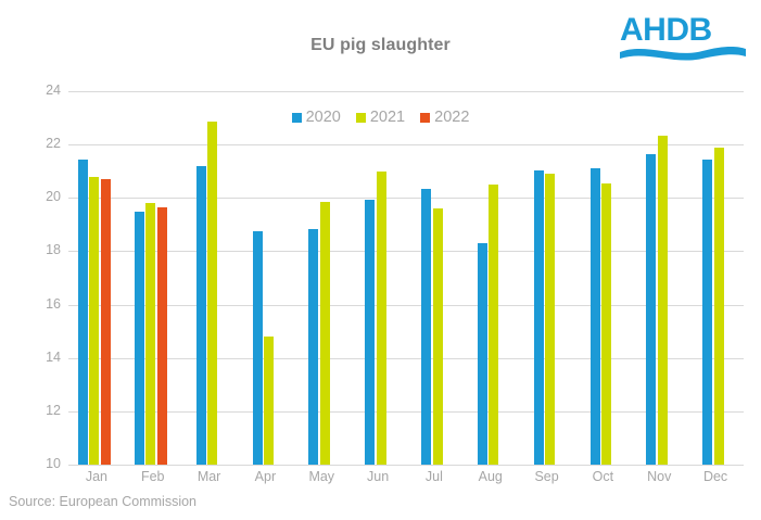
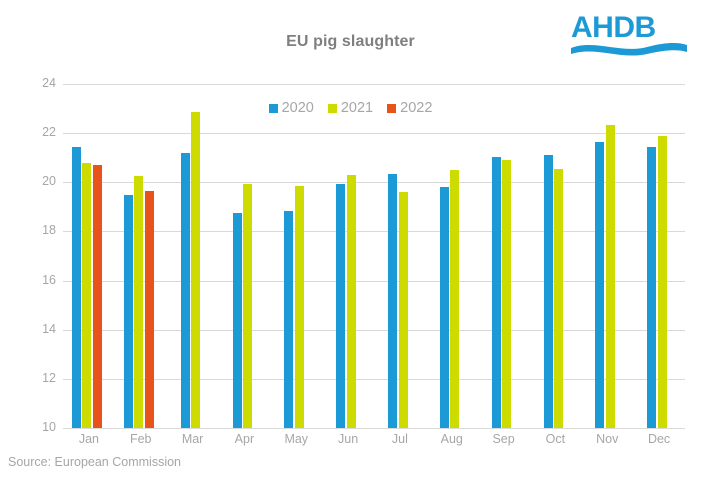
2021/Feb: 19.8 -> 20.2
2021/Apr: 14.8 -> 19.9
2021/Jun: 21.0 -> 20.3
2020/Aug: 18.3 -> 19.8
